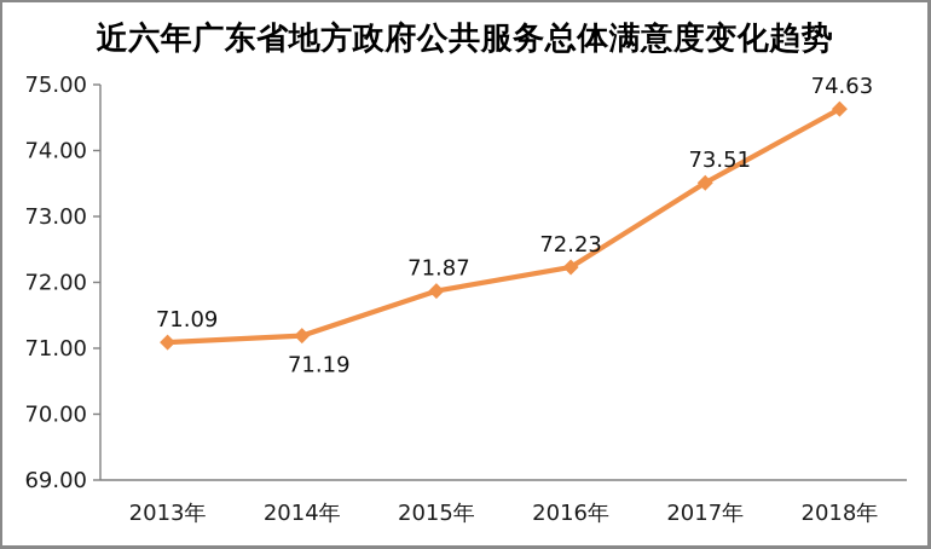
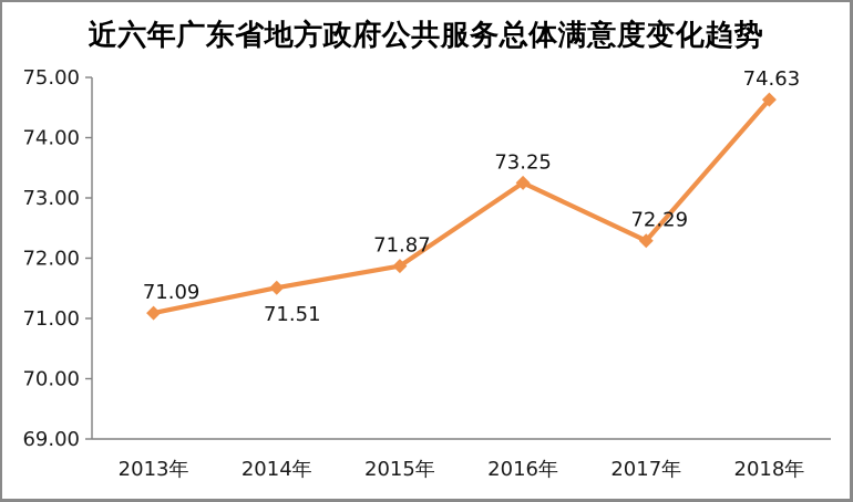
2014年: 71.19 -> 71.51
2016年: 72.23 -> 73.25
2017年: 73.51 -> 72.29
